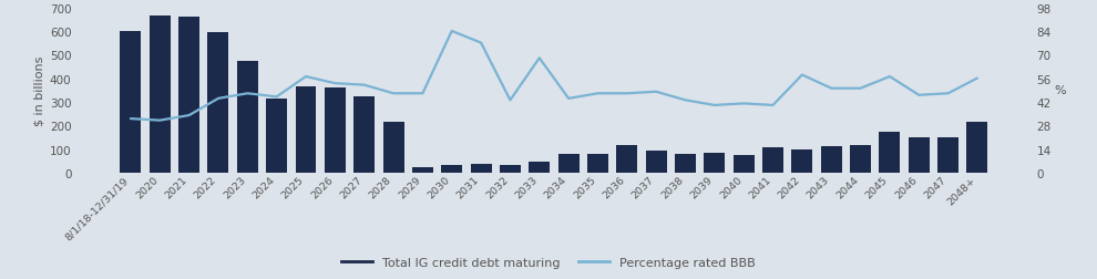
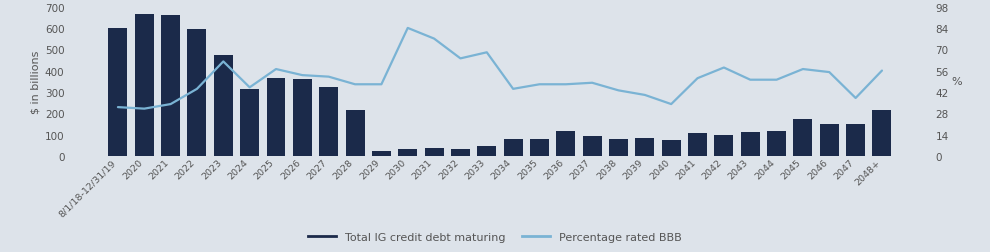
Percentage rated BBB/2023: 47 -> 62
Percentage rated BBB/2032: 43 -> 64
Percentage rated BBB/2040: 41 -> 34
Percentage rated BBB/2041: 40 -> 51
Percentage rated BBB/2046: 46 -> 55
Percentage rated BBB/2047: 47 -> 38
